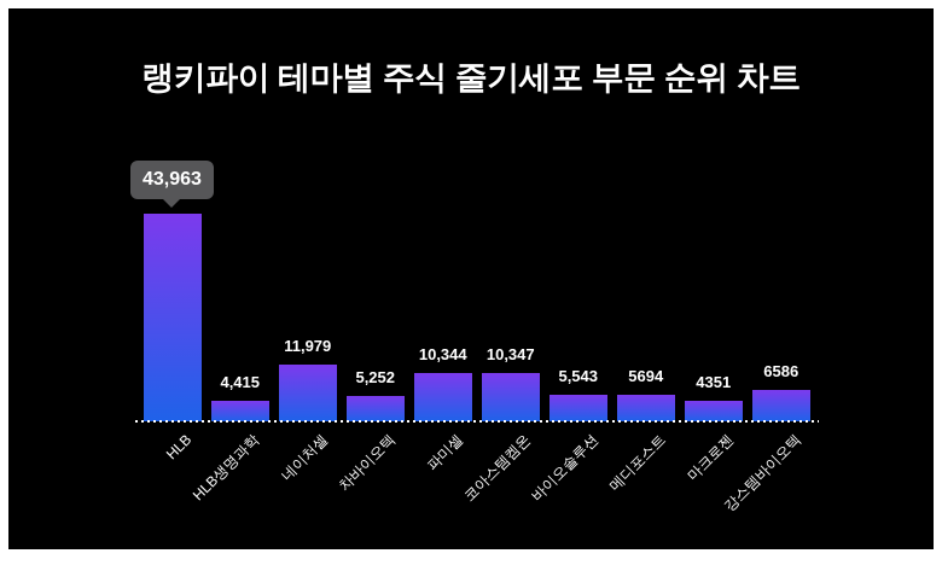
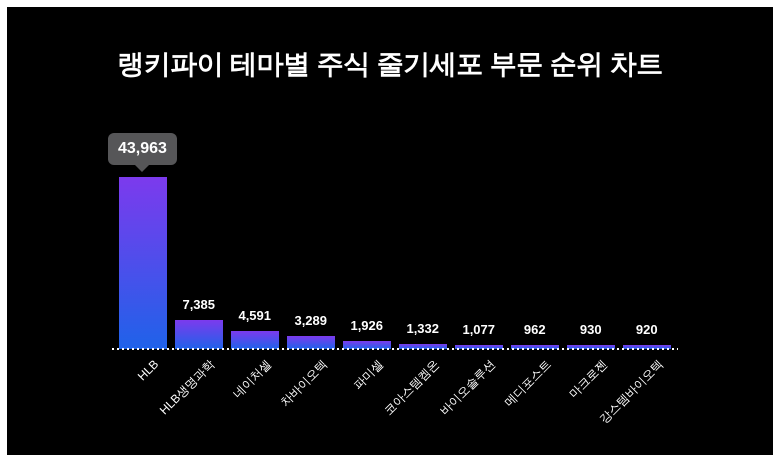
HLB생명과학: 4,415 -> 7,385
네이처셀: 11,979 -> 4,591
차바이오텍: 5,252 -> 3,289
파미셀: 10,344 -> 1,926
코아스템켐온: 10,347 -> 1,332
바이오솔루션: 5,543 -> 1,077
메디포스트: 5694 -> 962
마크로젠: 4351 -> 930
강스템바이오텍: 6586 -> 920
